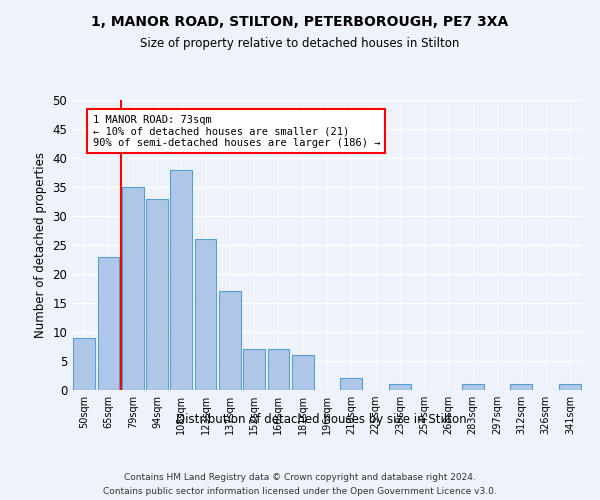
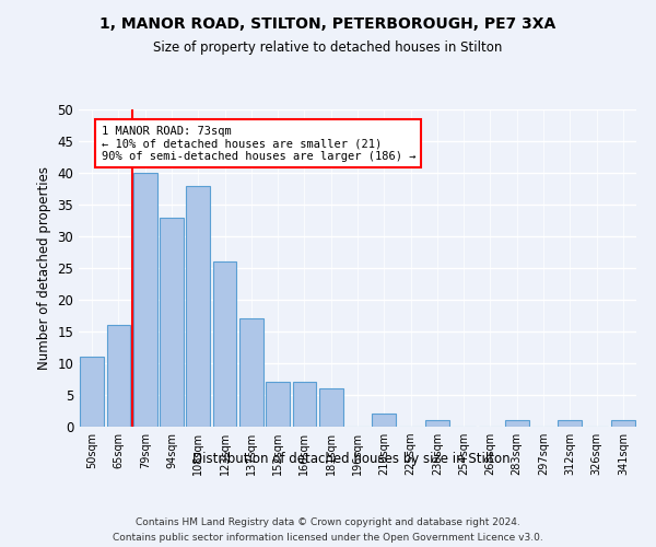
50sqm: 9 -> 11
65sqm: 23 -> 16
79sqm: 35 -> 40
